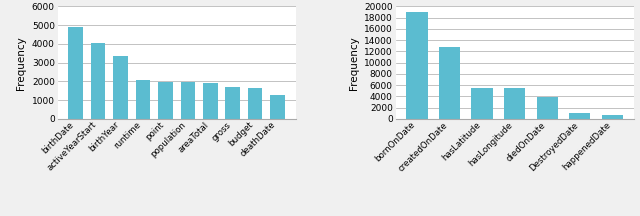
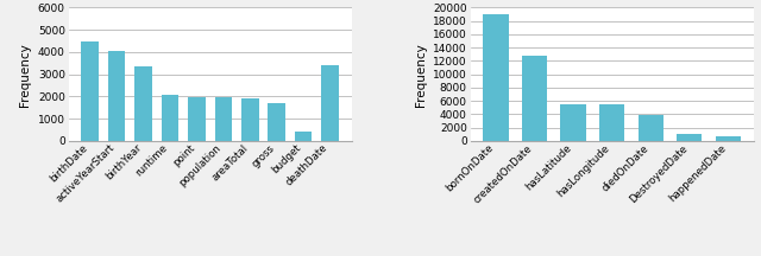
birthDate: 4900 -> 4500
budget: 1600 -> 400
deathDate: 1300 -> 3400
